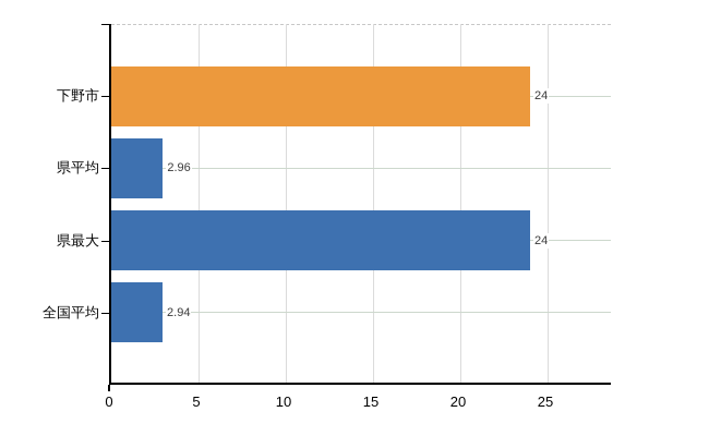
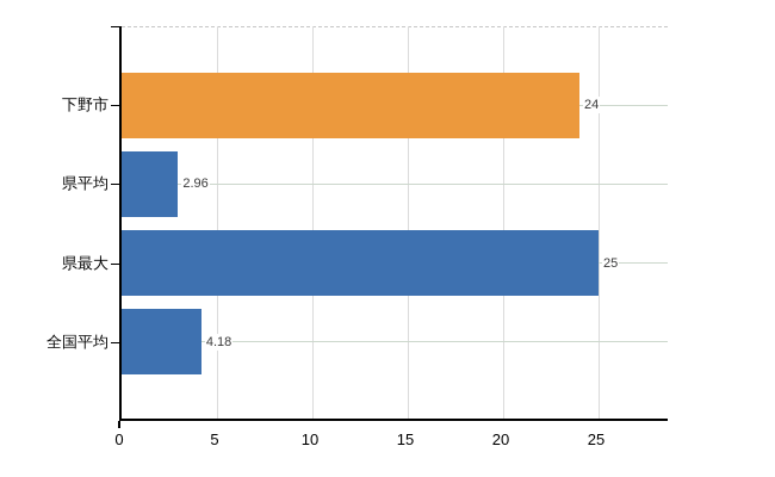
県最大: 24 -> 25
全国平均: 2.94 -> 4.18
